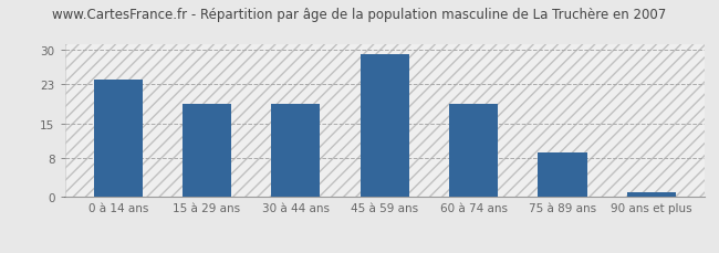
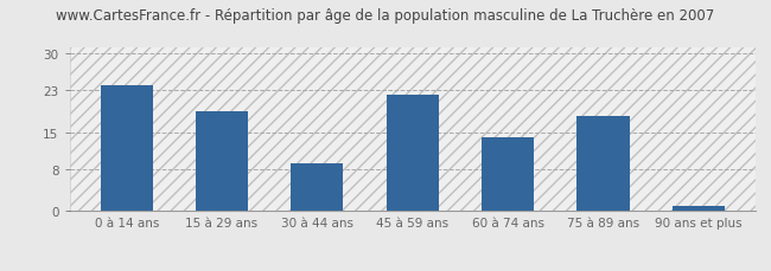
30 à 44 ans: 19 -> 9
45 à 59 ans: 29 -> 22
60 à 74 ans: 19 -> 14
75 à 89 ans: 9 -> 18
